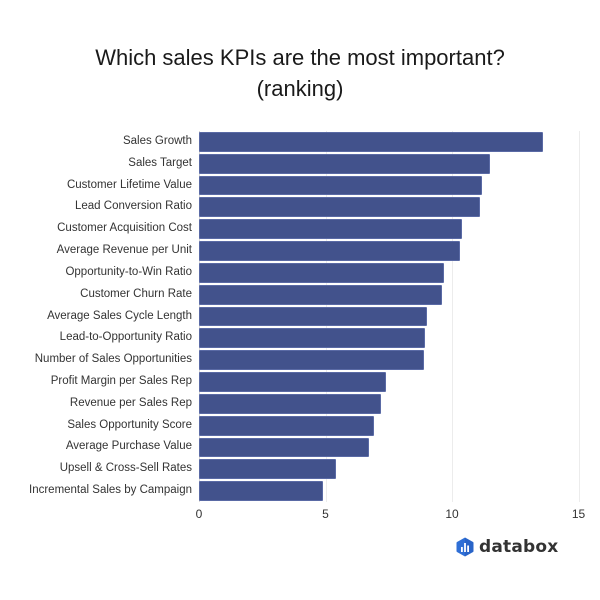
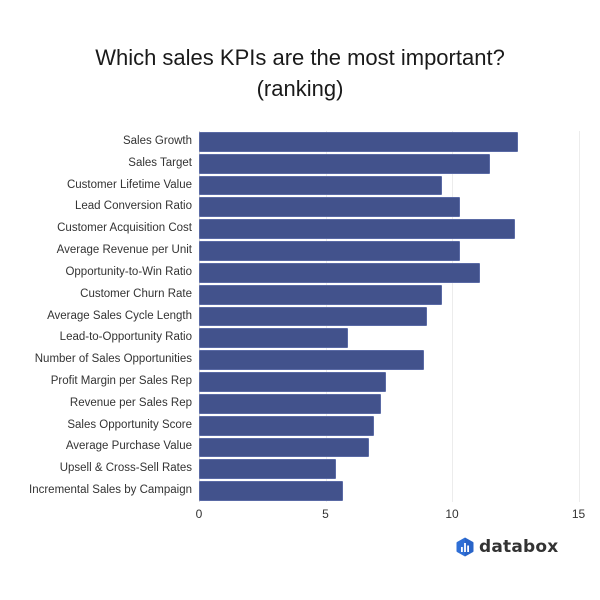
Sales Growth: 13.6 -> 12.6
Customer Lifetime Value: 11.2 -> 9.6
Lead Conversion Ratio: 11.1 -> 10.3
Customer Acquisition Cost: 10.4 -> 12.5
Opportunity-to-Win Ratio: 9.7 -> 11.1
Lead-to-Opportunity Ratio: 8.9 -> 5.9
Incremental Sales by Campaign: 4.9 -> 5.7
